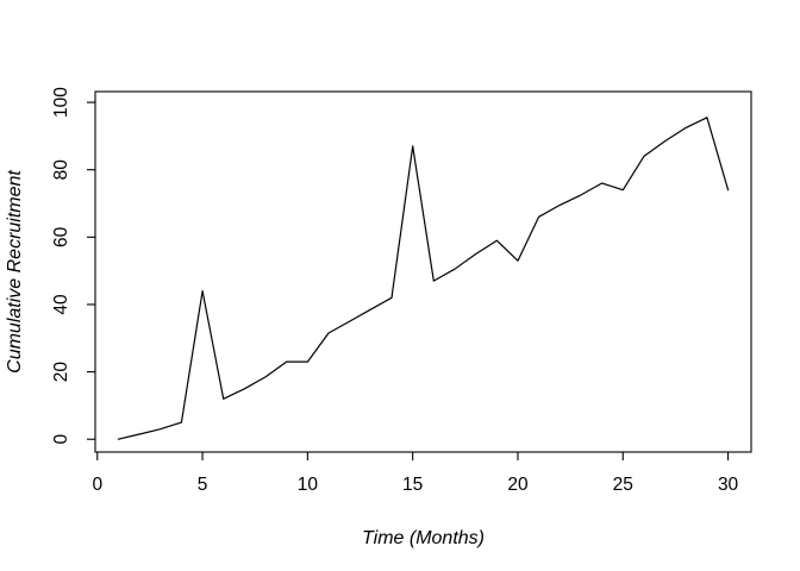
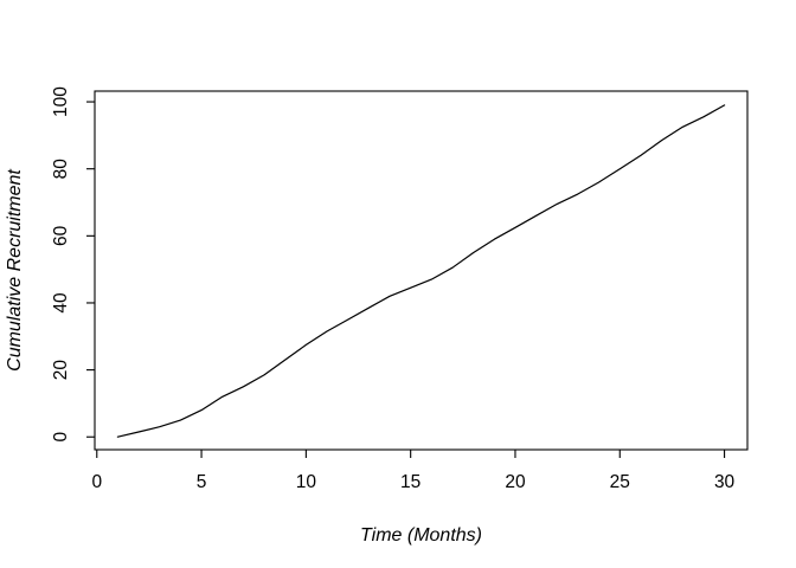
5: 44 -> 8
10: 23 -> 28
15: 87 -> 44
20: 53 -> 62
25: 74 -> 80
30: 74 -> 99
